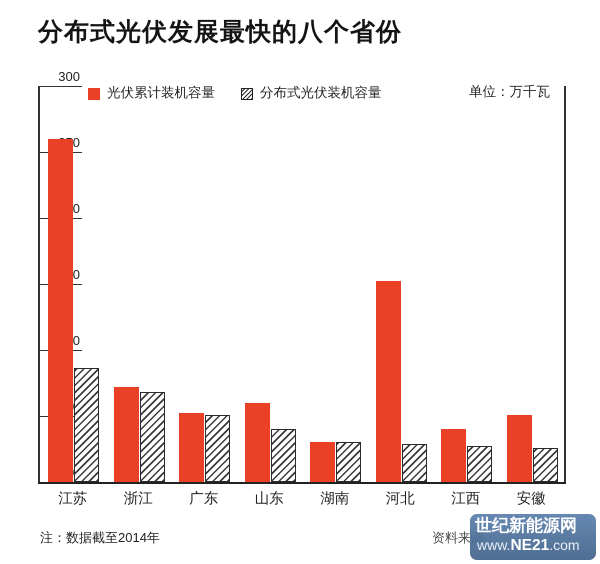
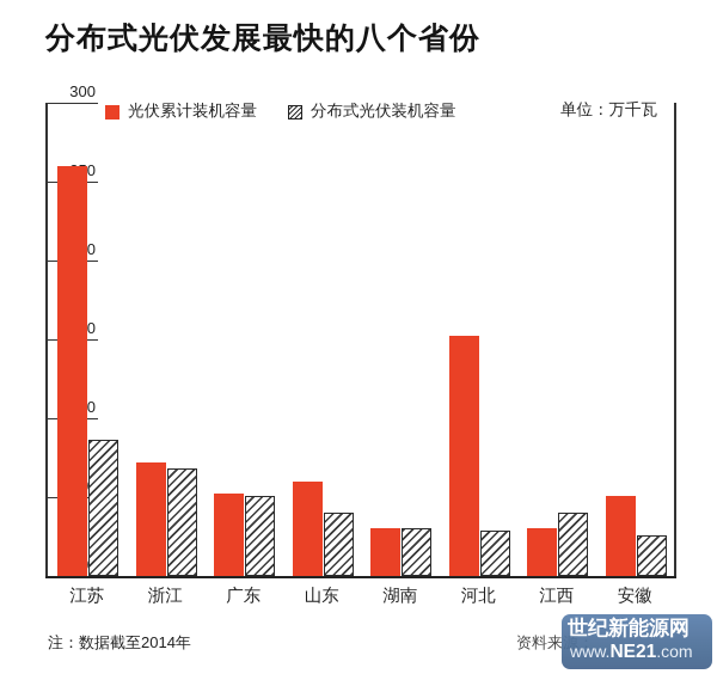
光伏累计装机容量/江西: 40 -> 30
分布式光伏装机容量/江西: 27 -> 40
